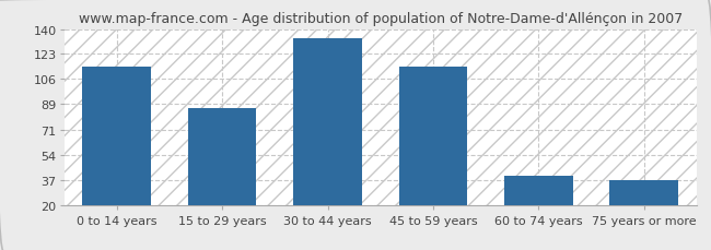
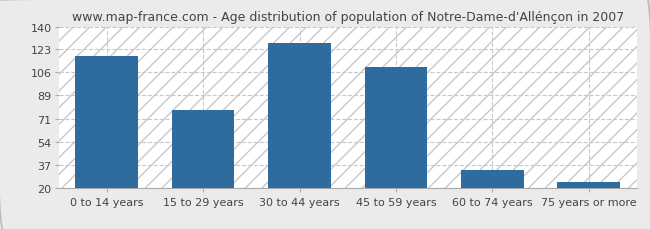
0 to 14 years: 114 -> 118
15 to 29 years: 86 -> 78
30 to 44 years: 134 -> 128
45 to 59 years: 114 -> 110
60 to 74 years: 40 -> 33
75 years or more: 37 -> 24
